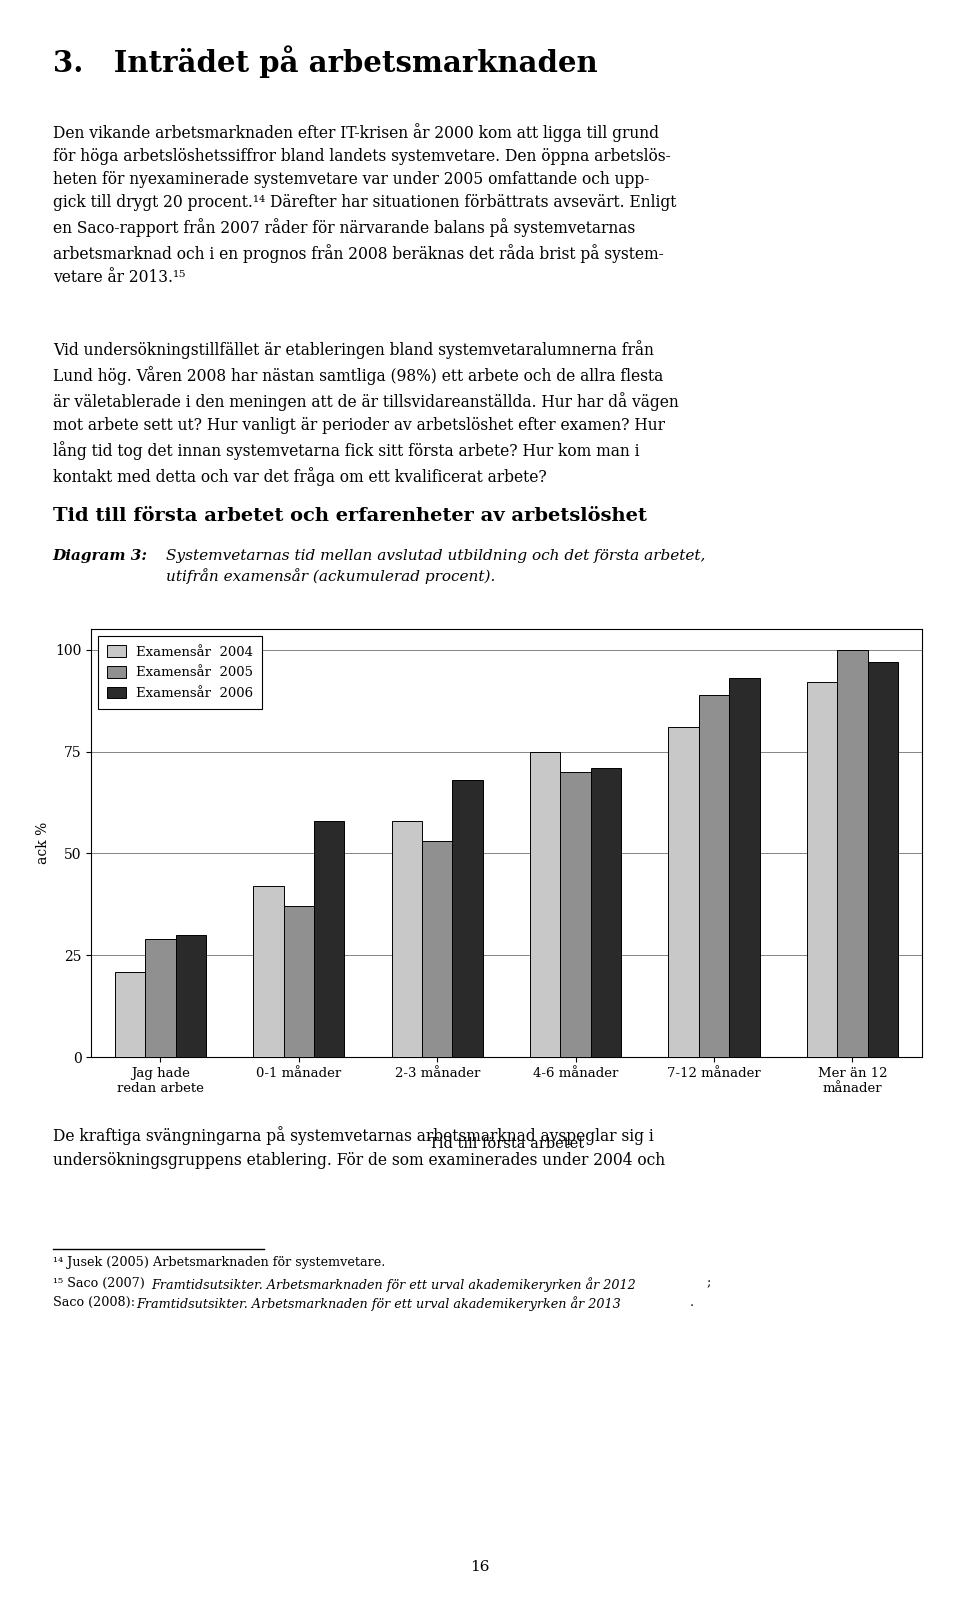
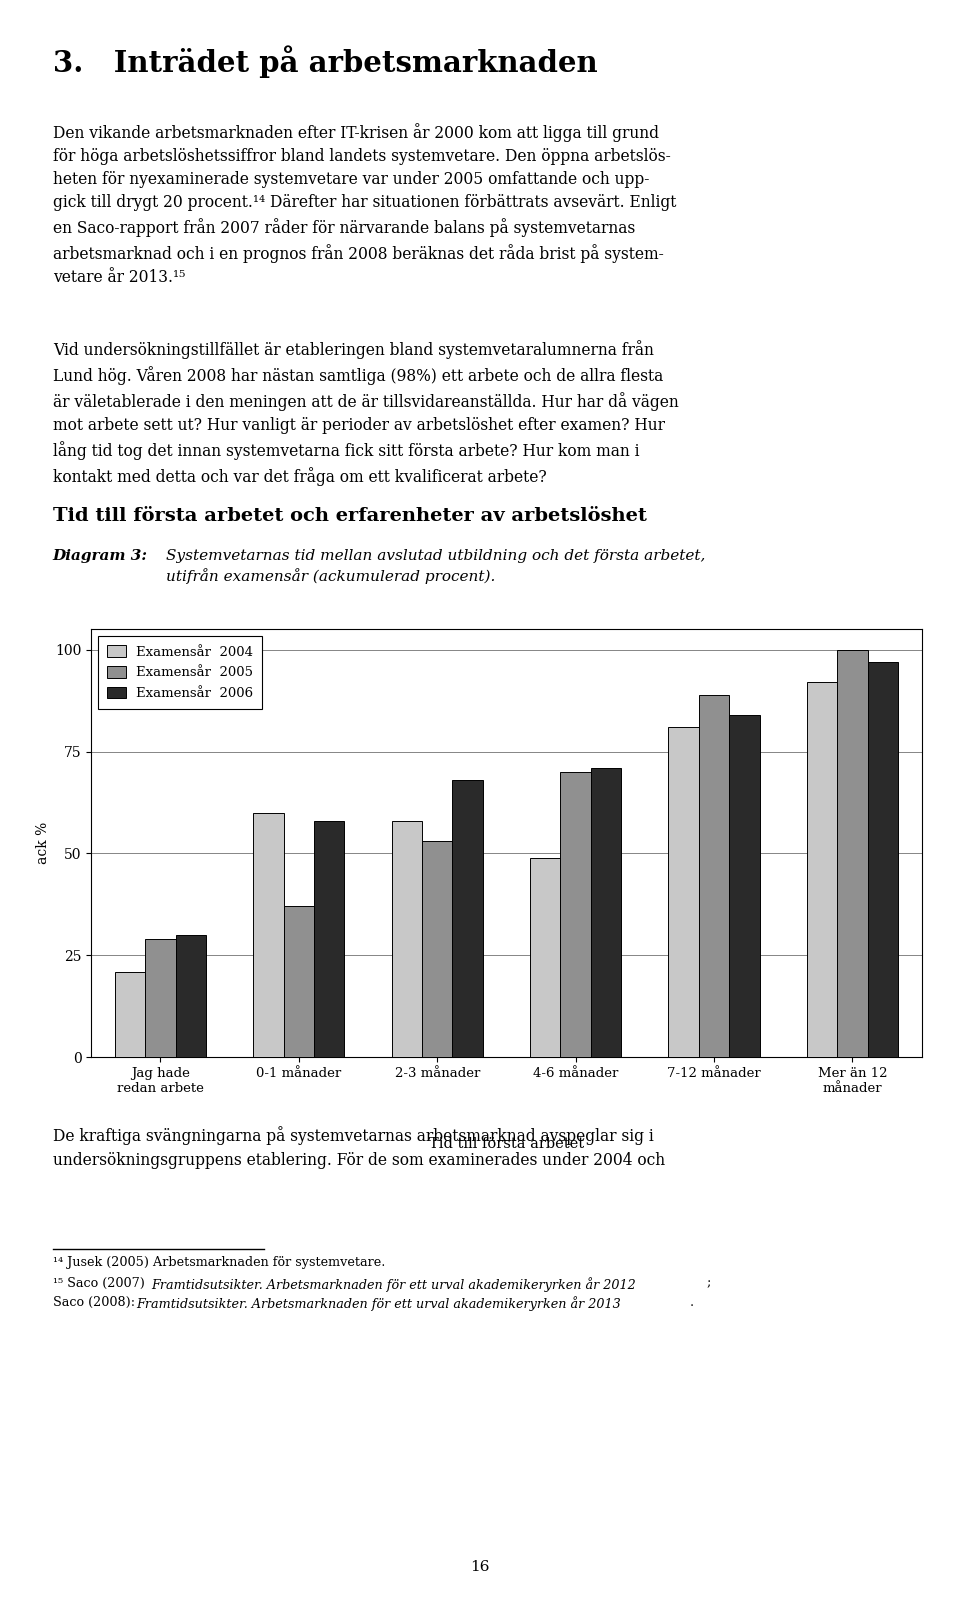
Examensår 2004/0-1 månader: 42 -> 60
Examensår 2004/4-6 månader: 75 -> 49
Examensår 2006/7-12 månader: 93 -> 84
